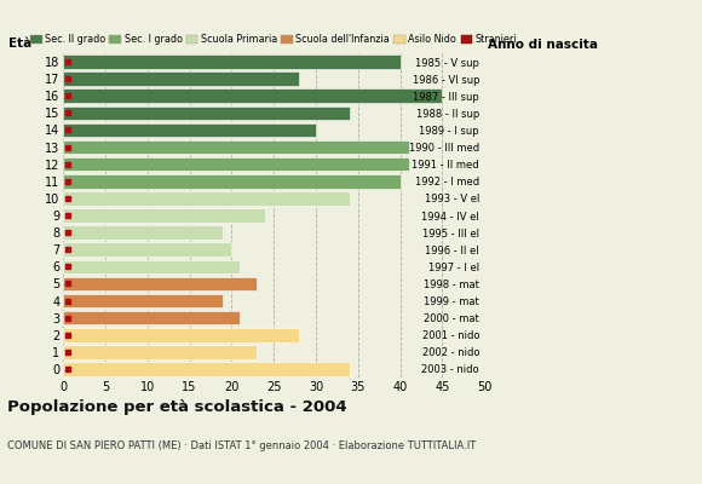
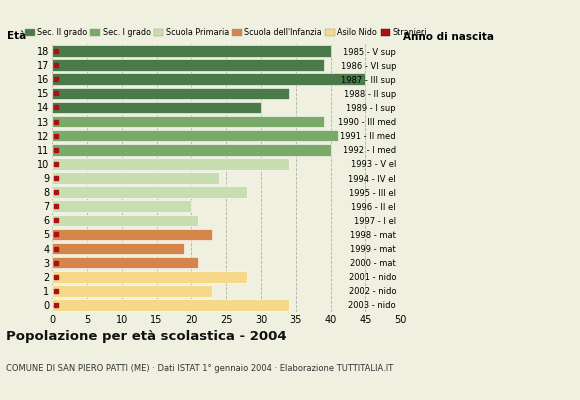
17: 28 -> 39
13: 41 -> 39
8: 19 -> 28
